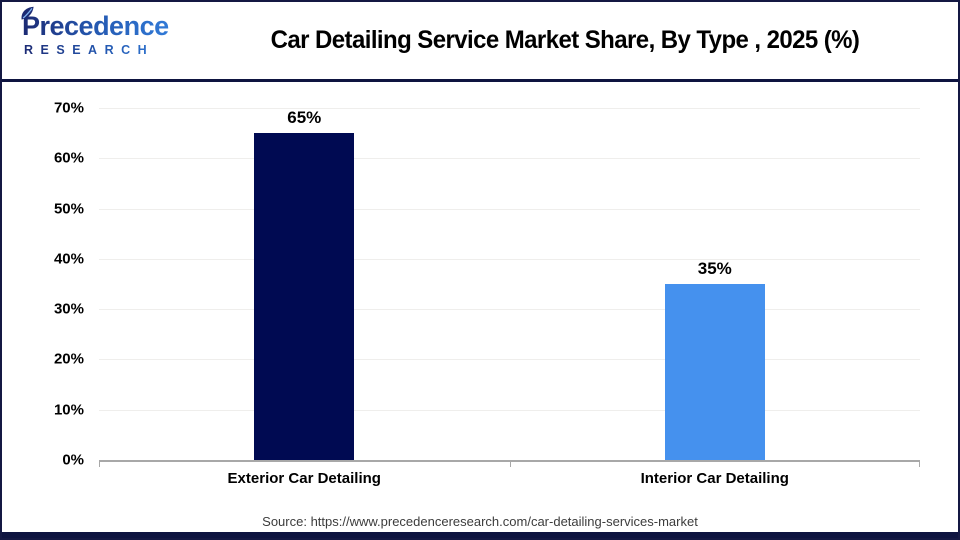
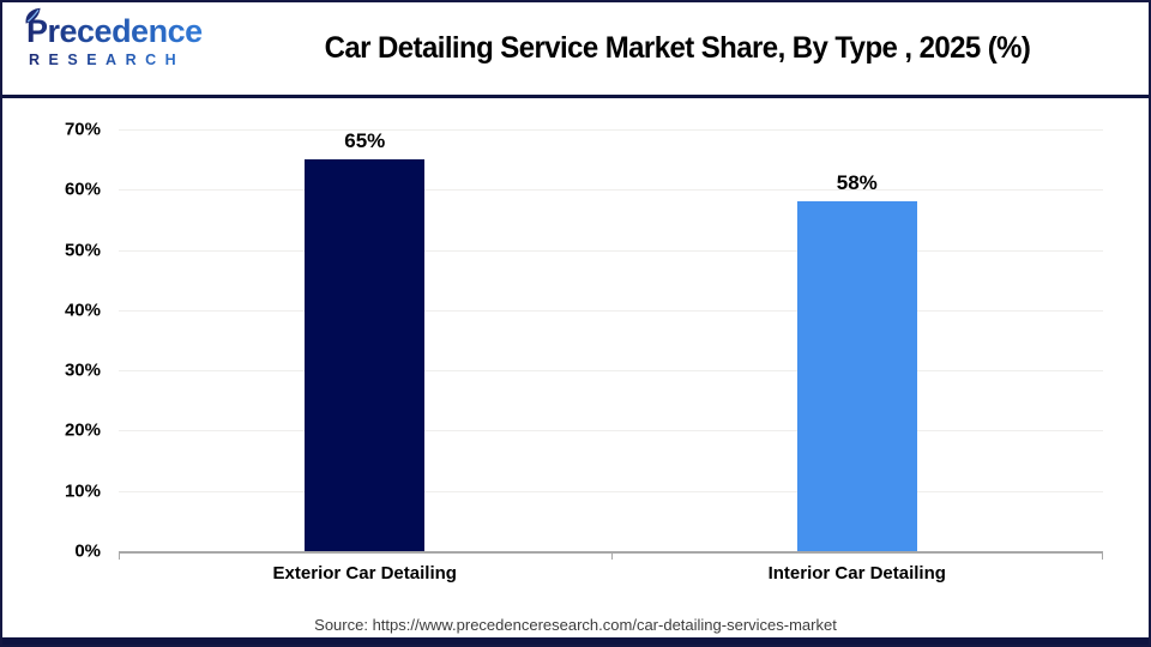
Interior Car Detailing: 35% -> 58%
